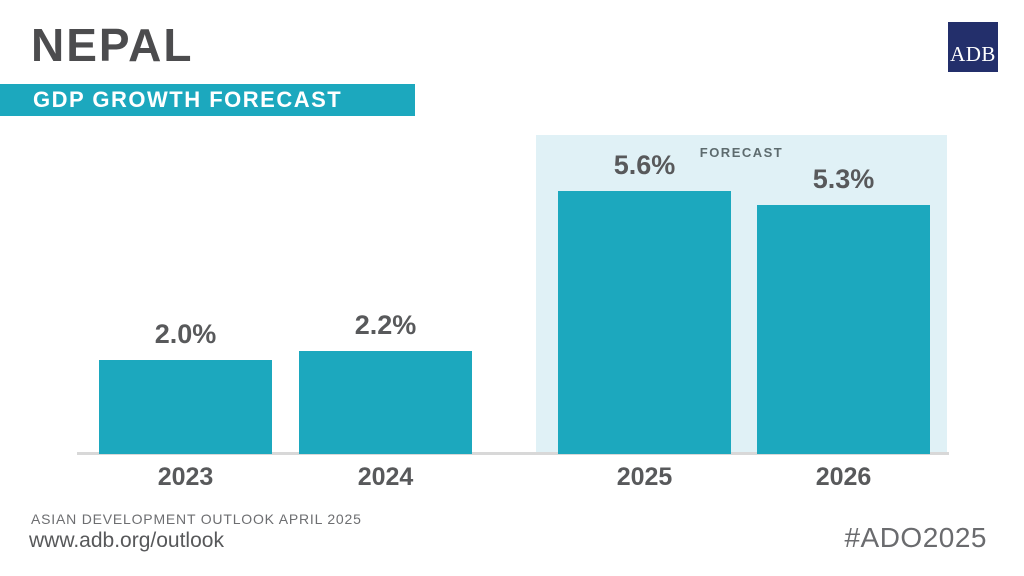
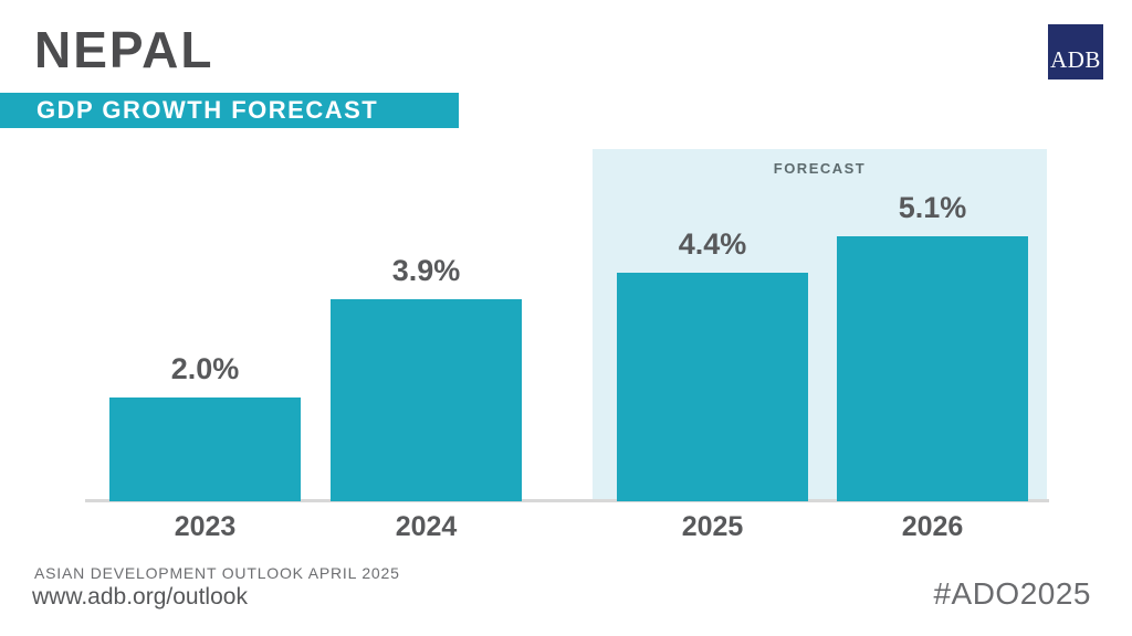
2024: 2.2% -> 3.9%
2025: 5.6% -> 4.4%
2026: 5.3% -> 5.1%
